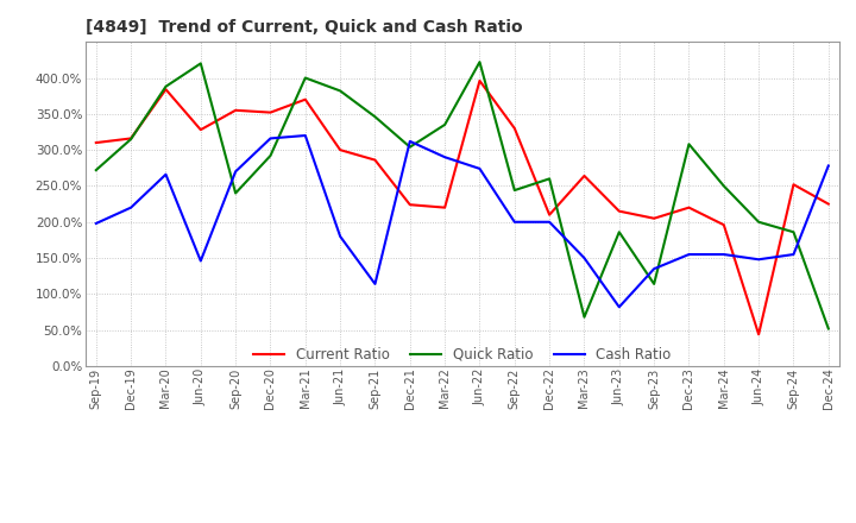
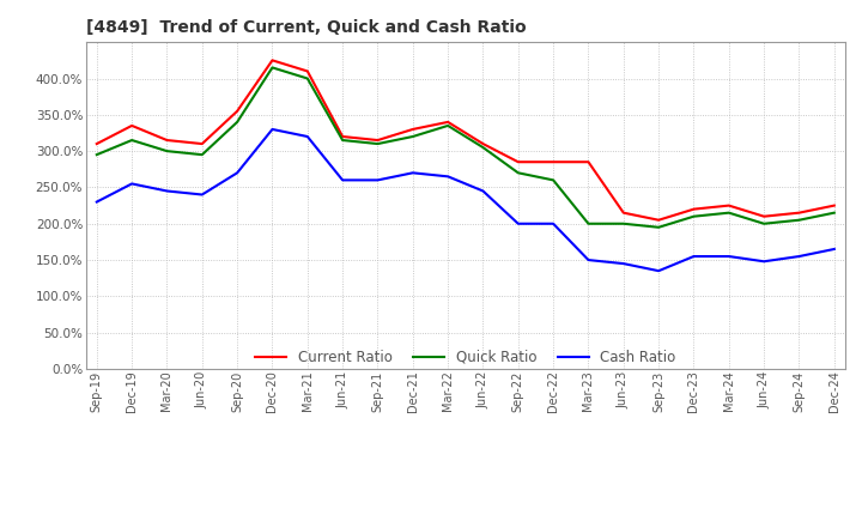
Quick Ratio/Sep-19: 272% -> 295%
Cash Ratio/Sep-19: 198% -> 230%
Current Ratio/Dec-19: 316% -> 335%
Cash Ratio/Dec-19: 220% -> 255%
Current Ratio/Mar-20: 384% -> 315%
Quick Ratio/Mar-20: 388% -> 300%
Cash Ratio/Mar-20: 266% -> 245%
Current Ratio/Jun-20: 328% -> 310%
Quick Ratio/Jun-20: 420% -> 295%
Cash Ratio/Jun-20: 146% -> 240%
Quick Ratio/Sep-20: 240% -> 340%
Current Ratio/Dec-20: 352% -> 425%
Quick Ratio/Dec-20: 292% -> 415%
Cash Ratio/Dec-20: 316% -> 330%
Current Ratio/Mar-21: 370% -> 410%
Current Ratio/Jun-21: 300% -> 320%
Quick Ratio/Jun-21: 382% -> 315%
Cash Ratio/Jun-21: 180% -> 260%
Current Ratio/Sep-21: 286% -> 315%
Quick Ratio/Sep-21: 346% -> 310%
Cash Ratio/Sep-21: 114% -> 260%
Current Ratio/Dec-21: 224% -> 330%
Quick Ratio/Dec-21: 304% -> 320%
Cash Ratio/Dec-21: 312% -> 270%
Current Ratio/Mar-22: 220% -> 340%
Cash Ratio/Mar-22: 290% -> 265%
Current Ratio/Jun-22: 396% -> 310%
Quick Ratio/Jun-22: 422% -> 305%
Cash Ratio/Jun-22: 274% -> 245%
Current Ratio/Sep-22: 330% -> 285%
Quick Ratio/Sep-22: 244% -> 270%
Current Ratio/Dec-22: 210% -> 285%
Current Ratio/Mar-23: 264% -> 285%
Quick Ratio/Mar-23: 68% -> 200%
Quick Ratio/Jun-23: 186% -> 200%
Cash Ratio/Jun-23: 82% -> 145%
Quick Ratio/Sep-23: 114% -> 195%
Quick Ratio/Dec-23: 308% -> 210%
Current Ratio/Mar-24: 196% -> 225%
Quick Ratio/Mar-24: 250% -> 215%
Current Ratio/Jun-24: 44% -> 210%
Current Ratio/Sep-24: 252% -> 215%
Quick Ratio/Sep-24: 186% -> 205%
Quick Ratio/Dec-24: 52% -> 215%
Cash Ratio/Dec-24: 278% -> 165%
